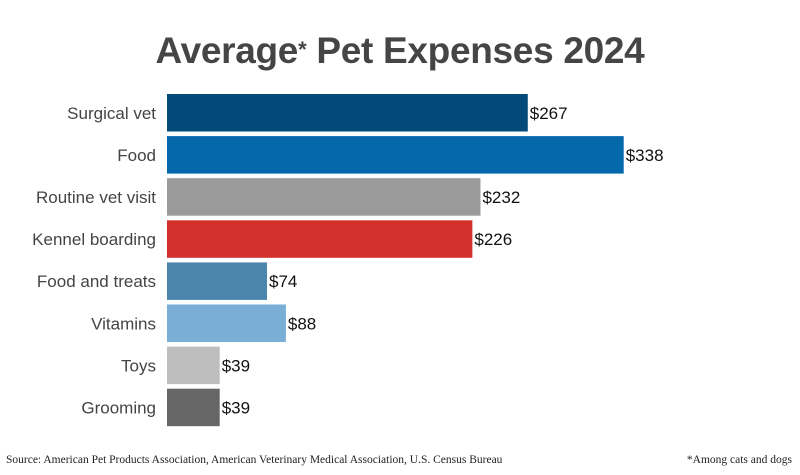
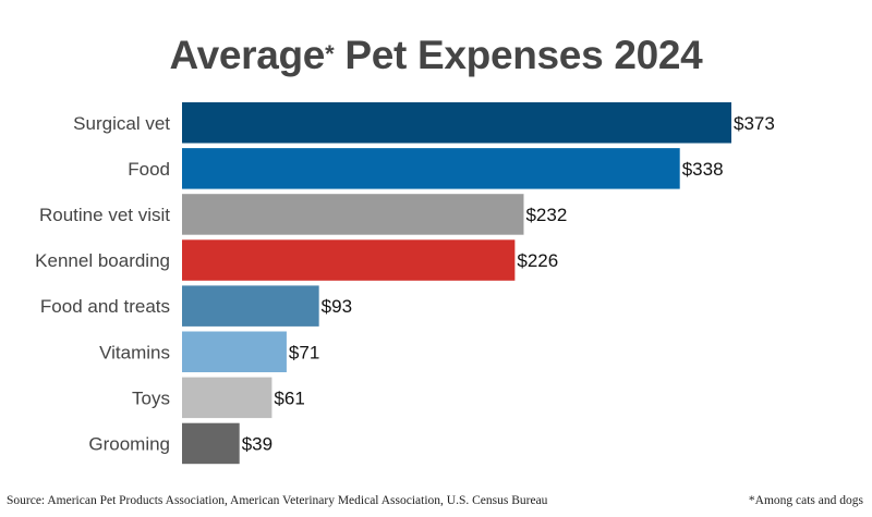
Surgical vet: $267 -> $373
Food and treats: $74 -> $93
Vitamins: $88 -> $71
Toys: $39 -> $61
